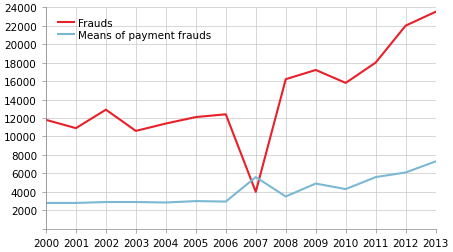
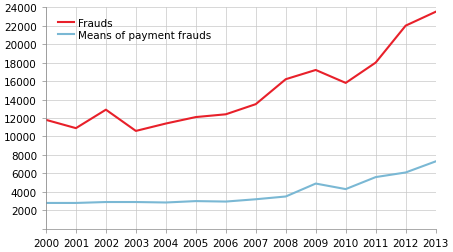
Frauds/2007: 4000 -> 13500
Means of payment frauds/2007: 5600 -> 3200
